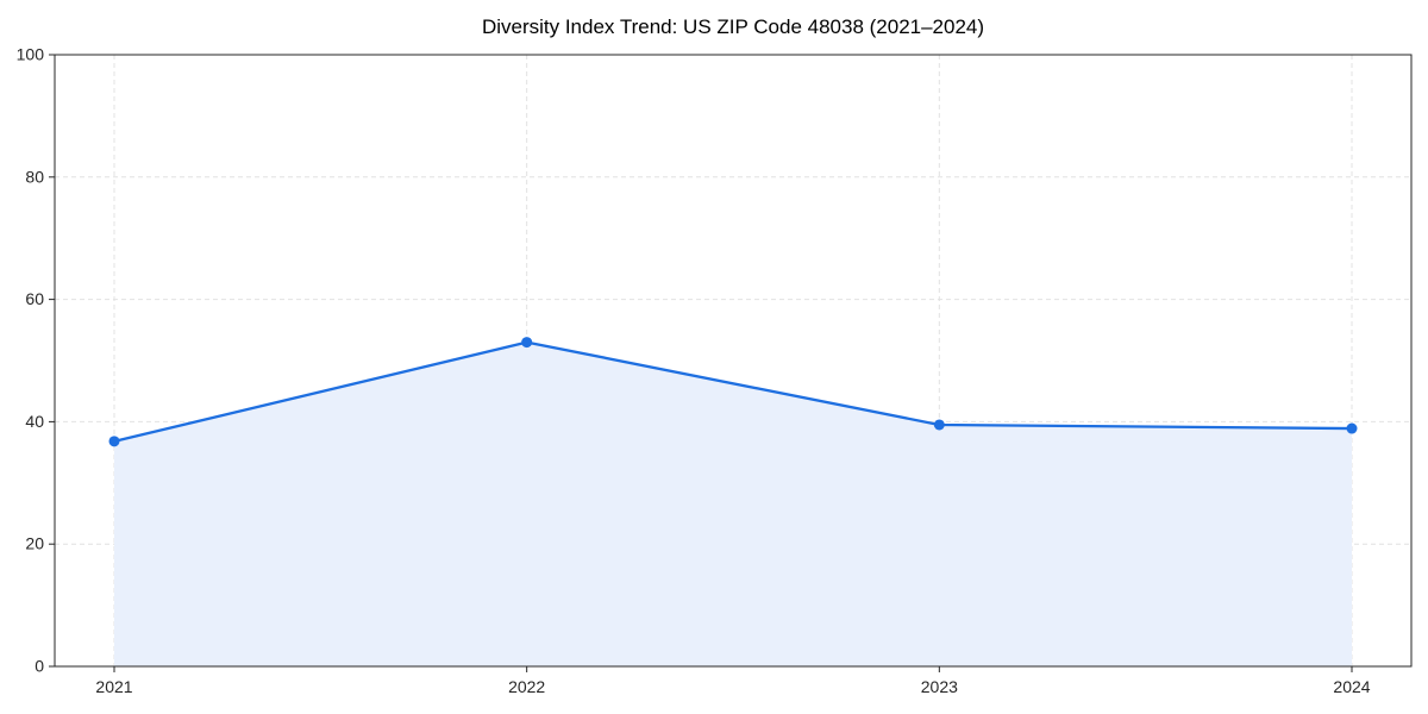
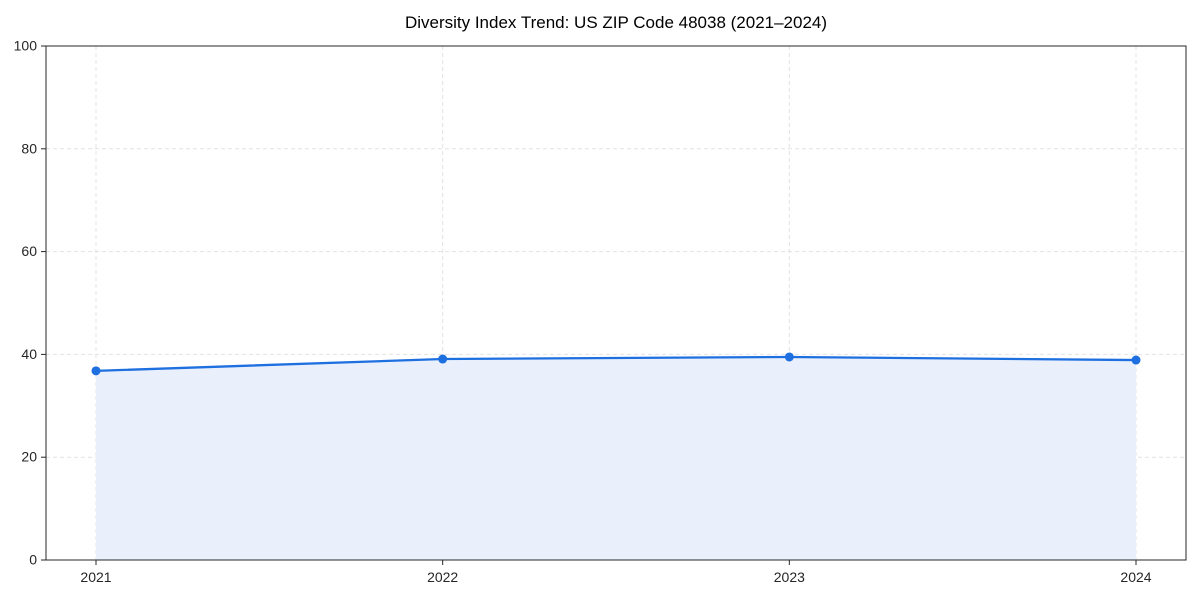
2022: 53 -> 39
